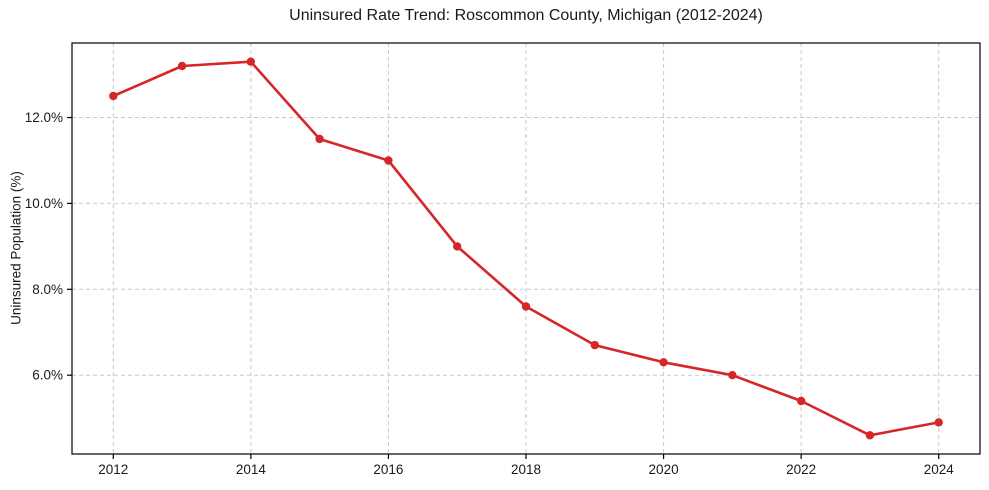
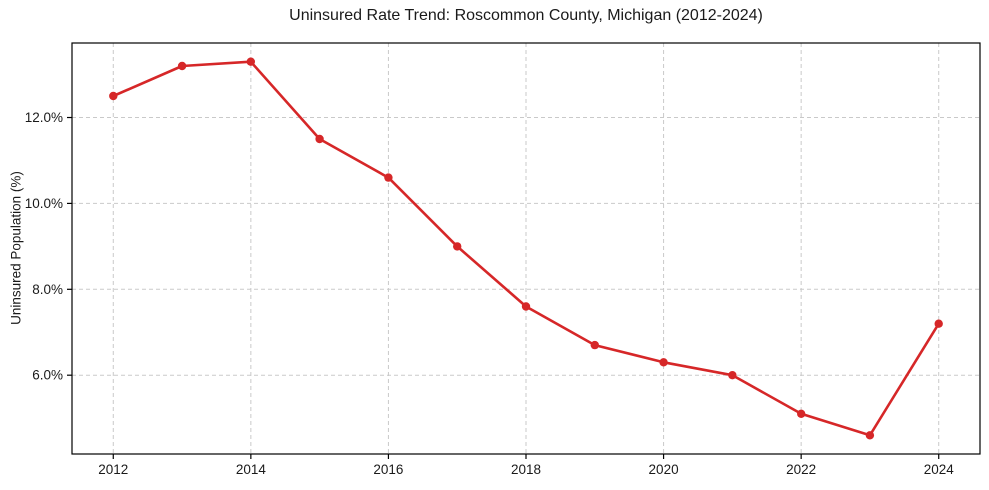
2016: 11.0% -> 10.6%
2022: 5.4% -> 5.1%
2024: 4.9% -> 7.2%
